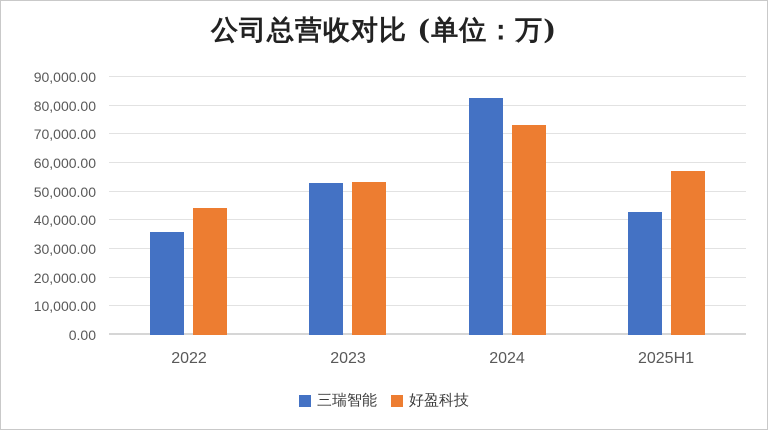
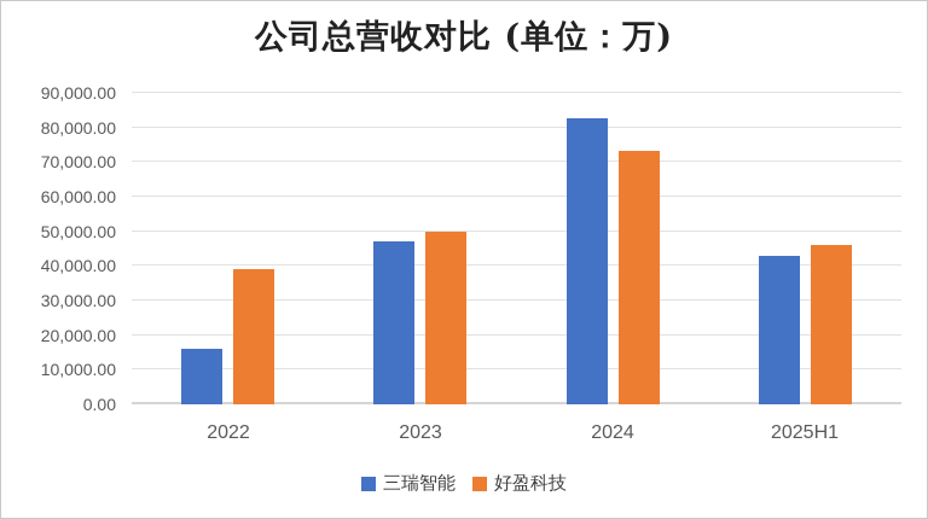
三瑞智能/2022: 36000 -> 16000
好盈科技/2022: 44000 -> 39000
三瑞智能/2023: 53000 -> 47000
好盈科技/2023: 53000 -> 50000
好盈科技/2025H1: 57000 -> 46000
